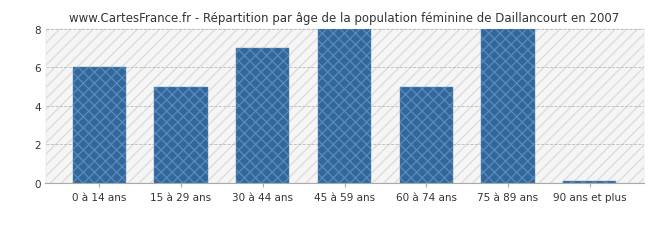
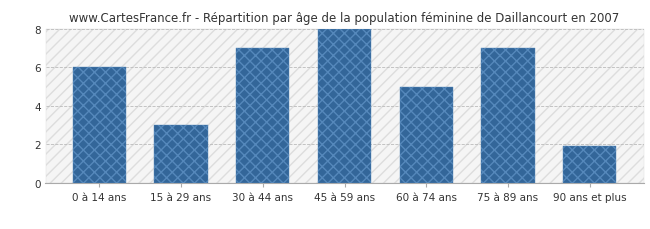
15 à 29 ans: 5.0 -> 3.0
75 à 89 ans: 8.0 -> 7.0
90 ans et plus: 0.1 -> 1.9
